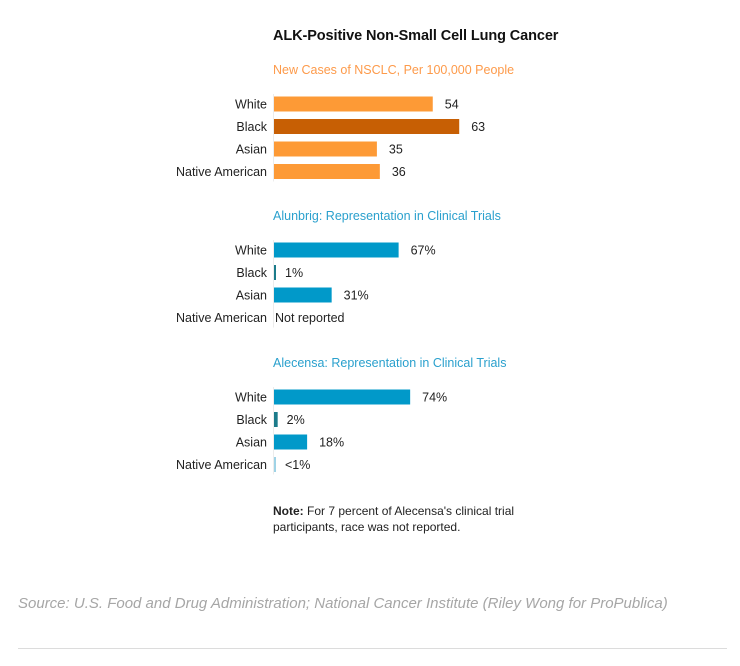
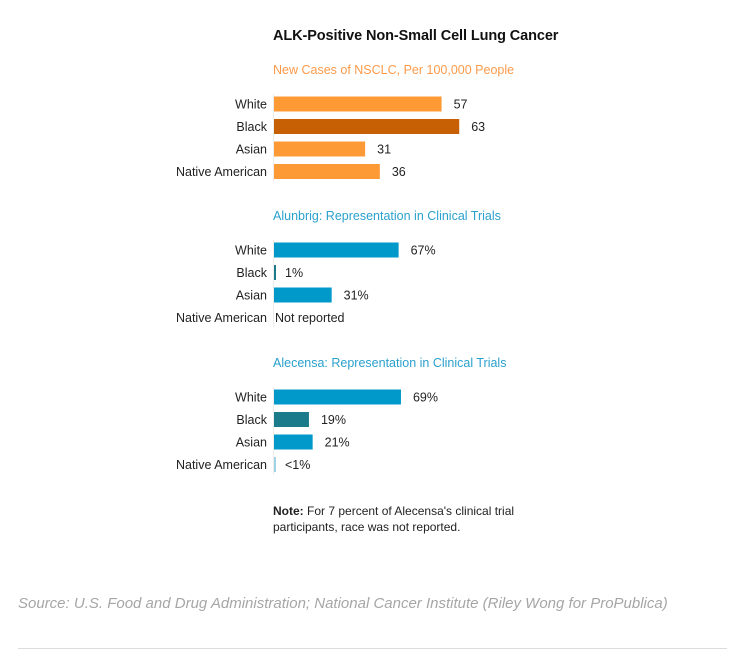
New Cases of NSCLC, Per 100,000 People/White: 54 -> 57
New Cases of NSCLC, Per 100,000 People/Asian: 35 -> 31
Alecensa: Representation in Clinical Trials/White: 74% -> 69%
Alecensa: Representation in Clinical Trials/Black: 2% -> 19%
Alecensa: Representation in Clinical Trials/Asian: 18% -> 21%
